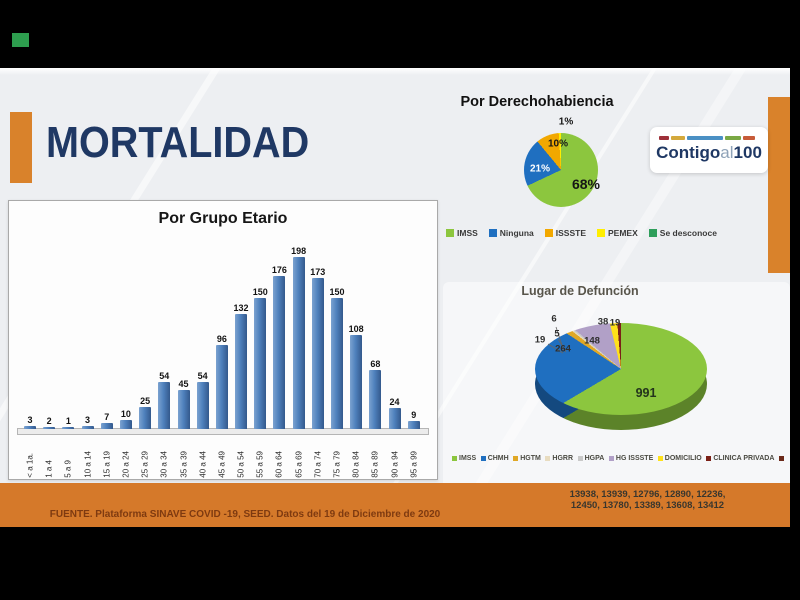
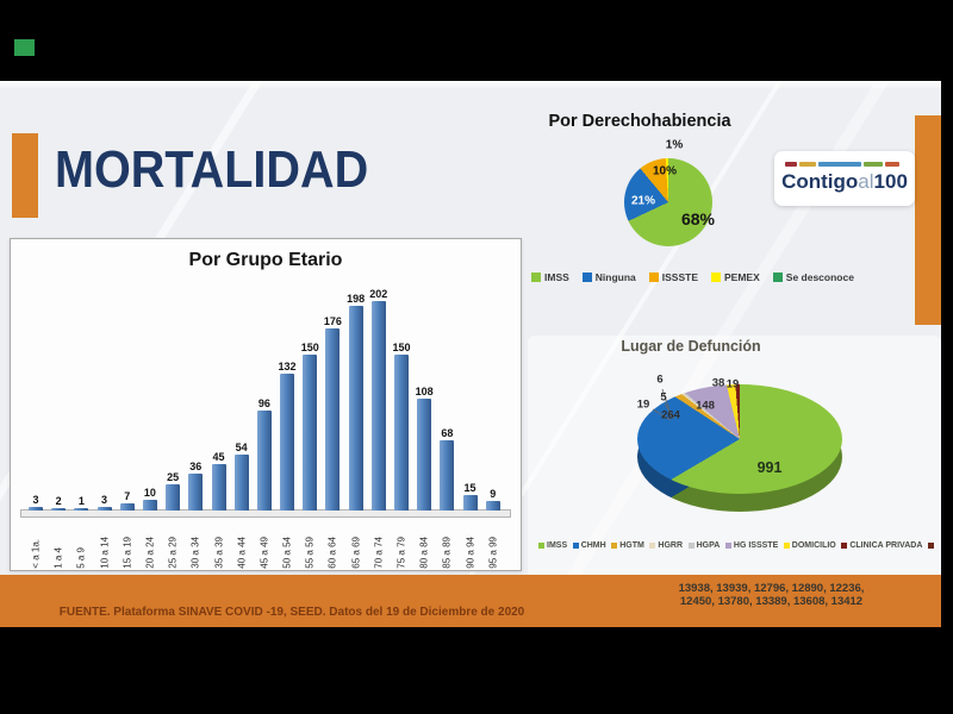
Por Grupo Etario/30 a 34: 54 -> 36
Por Grupo Etario/70 a 74: 173 -> 202
Por Grupo Etario/90 a 94: 24 -> 15
